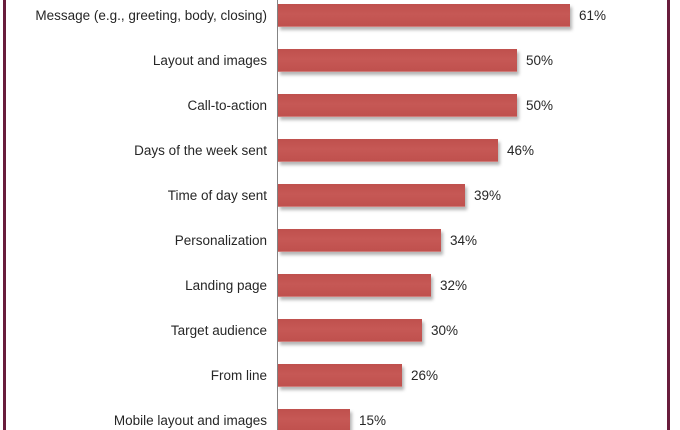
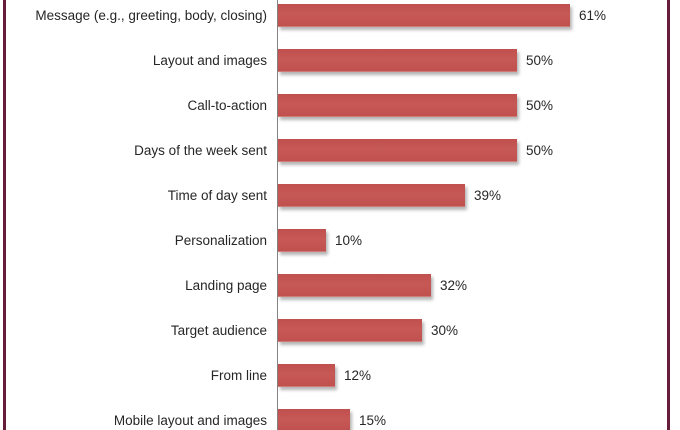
Days of the week sent: 46% -> 50%
Personalization: 34% -> 10%
From line: 26% -> 12%
